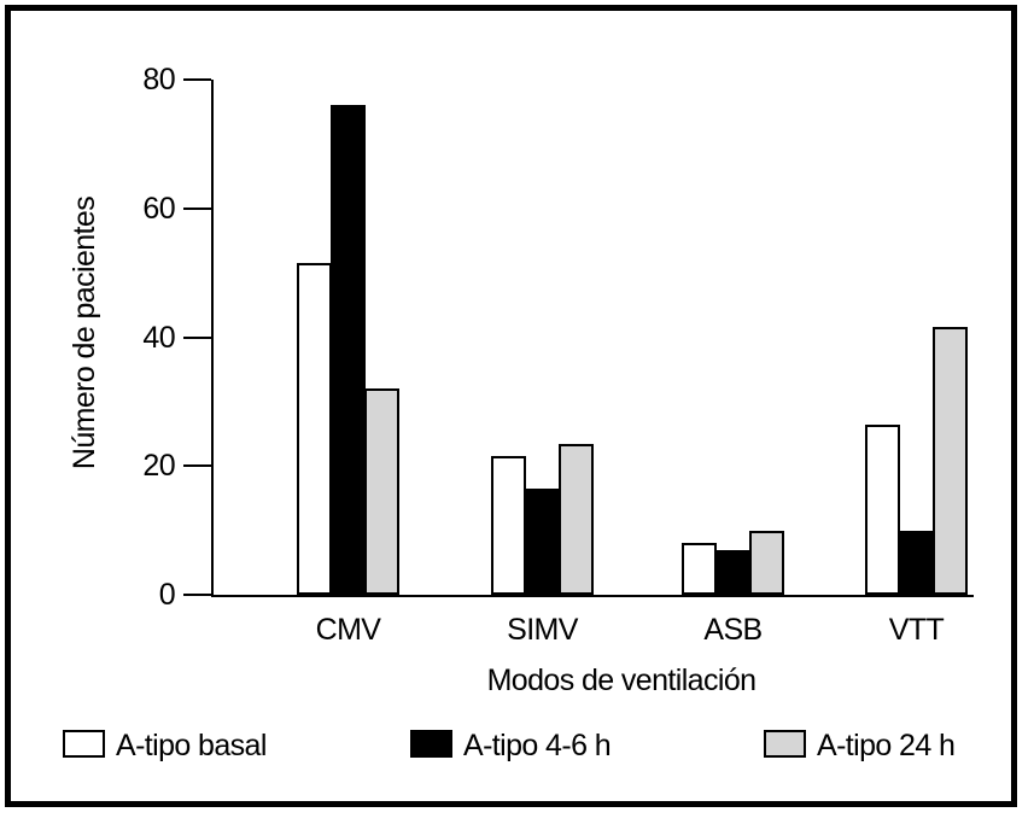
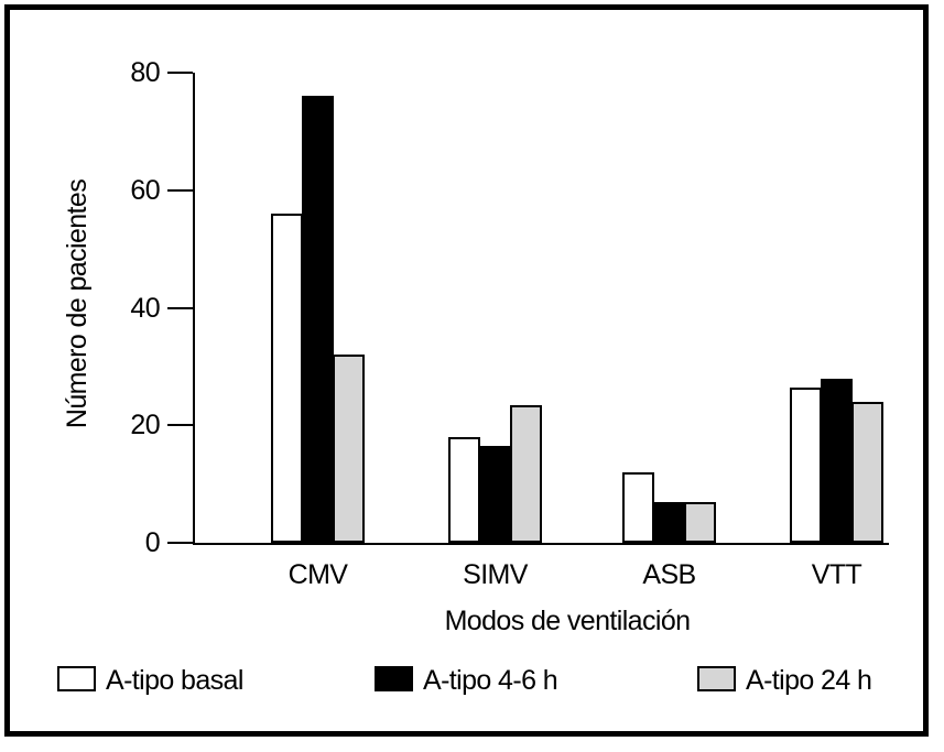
A-tipo basal/CMV: 52 -> 56
A-tipo basal/SIMV: 22 -> 18
A-tipo basal/ASB: 8 -> 12
A-tipo 24 h/ASB: 10 -> 7
A-tipo 4-6 h/VTT: 10 -> 28
A-tipo 24 h/VTT: 42 -> 24
